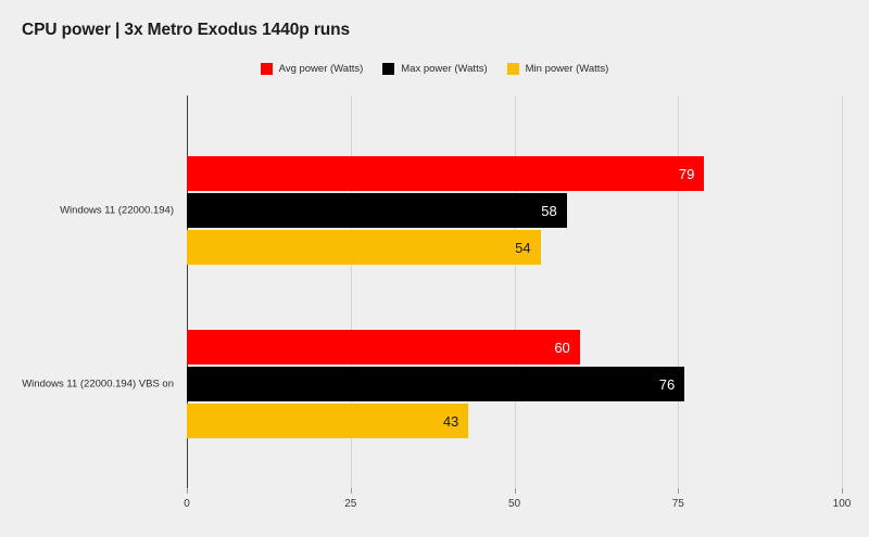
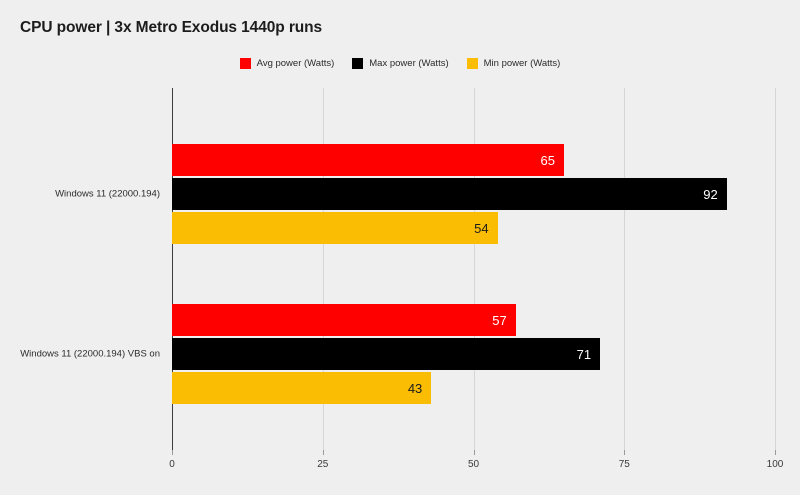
Avg power (Watts)/Windows 11 (22000.194): 79 -> 65
Max power (Watts)/Windows 11 (22000.194): 58 -> 92
Avg power (Watts)/Windows 11 (22000.194) VBS on: 60 -> 57
Max power (Watts)/Windows 11 (22000.194) VBS on: 76 -> 71
